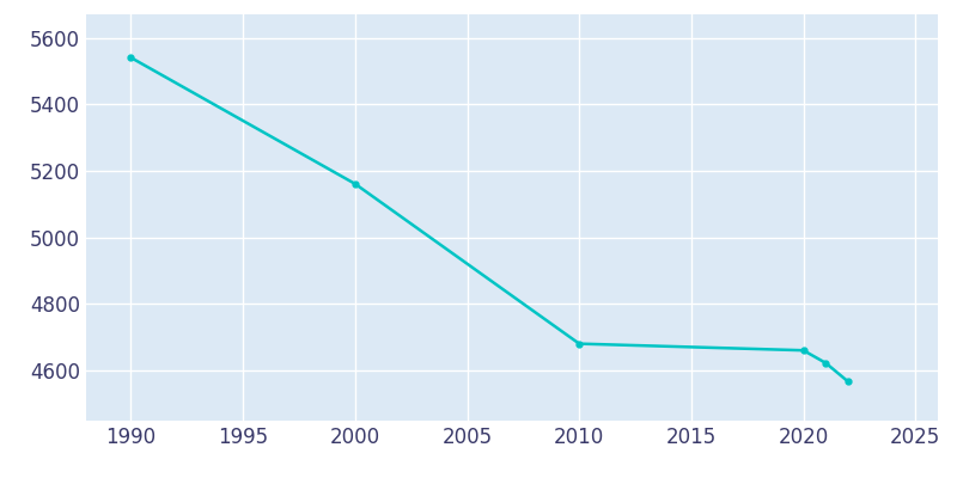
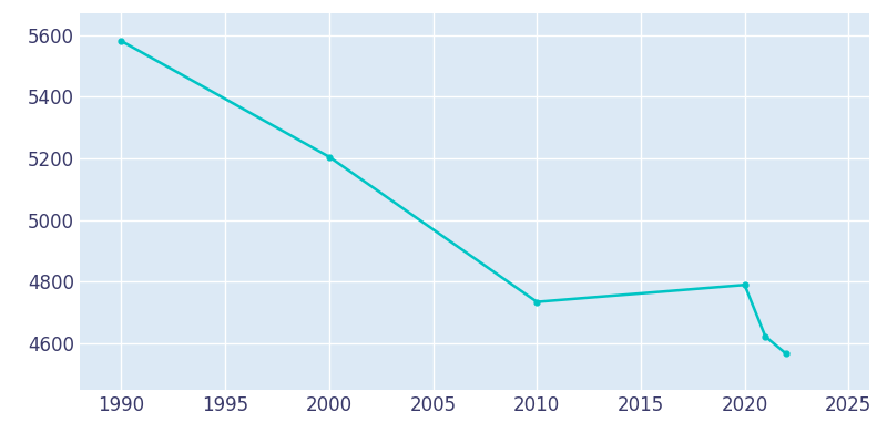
1990: 5540 -> 5580
2000: 5161 -> 5205
2010: 4681 -> 4735
2020: 4661 -> 4790
